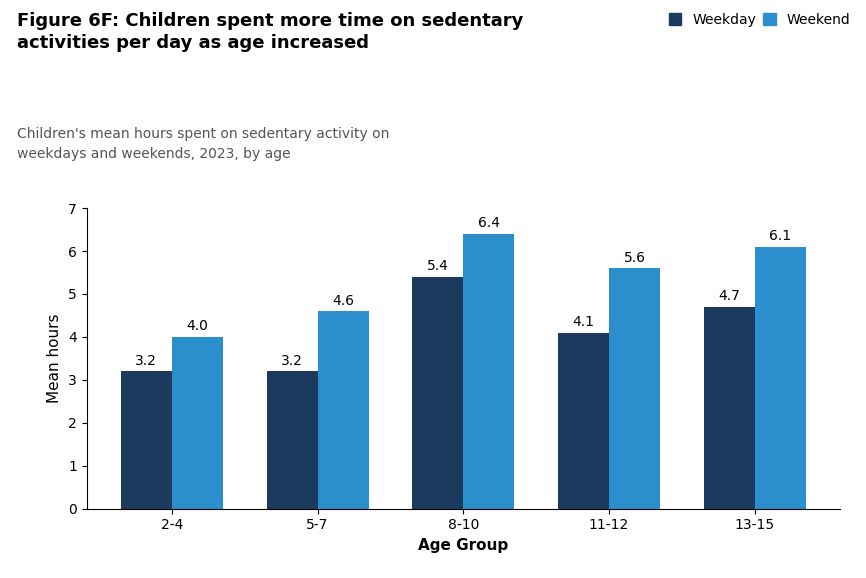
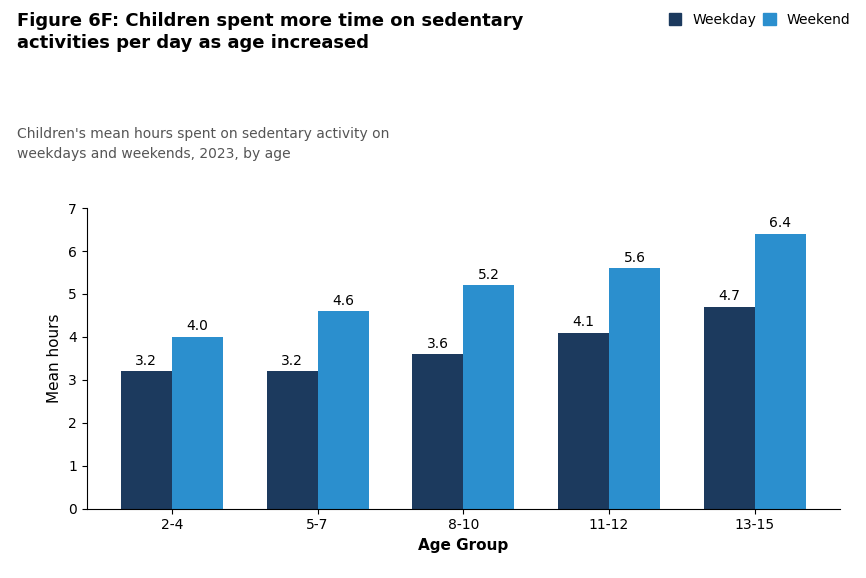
Weekday/8-10: 5.4 -> 3.6
Weekend/8-10: 6.4 -> 5.2
Weekend/13-15: 6.1 -> 6.4
